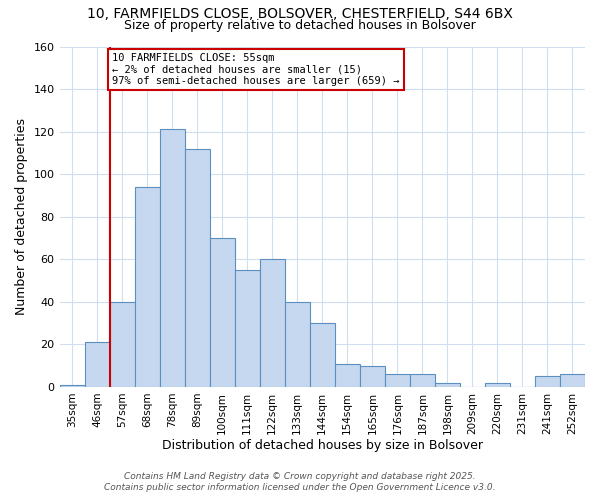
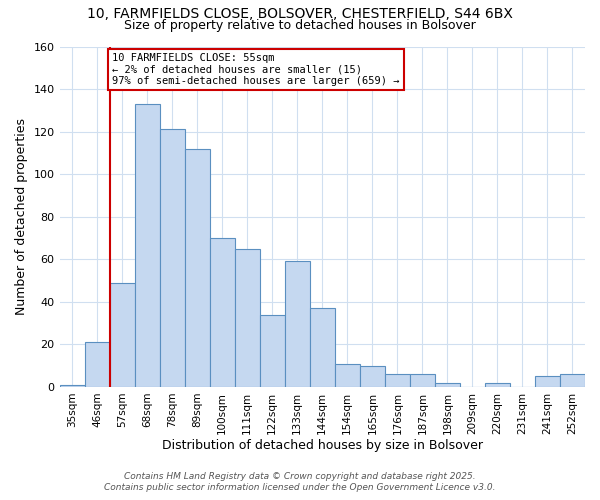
57sqm: 40 -> 49
68sqm: 94 -> 133
111sqm: 55 -> 65
122sqm: 60 -> 34
133sqm: 40 -> 59
144sqm: 30 -> 37
